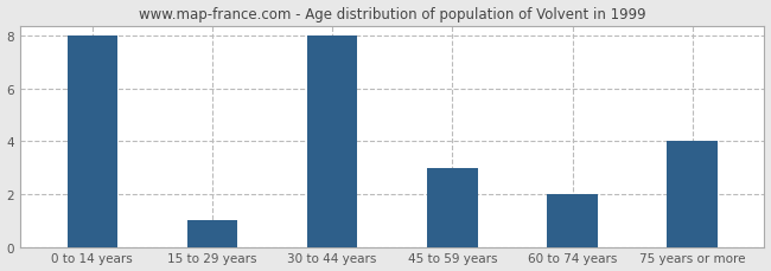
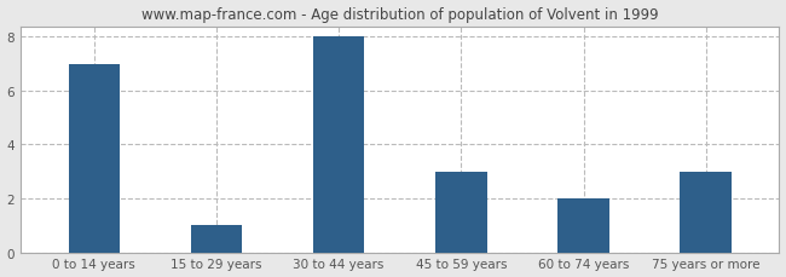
0 to 14 years: 8 -> 7
75 years or more: 4 -> 3
